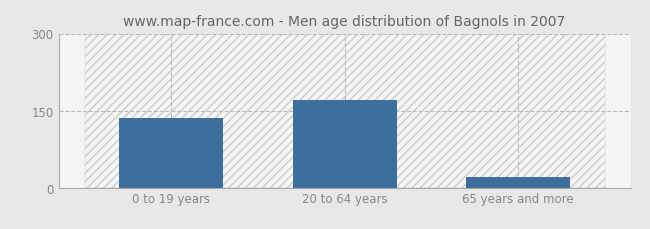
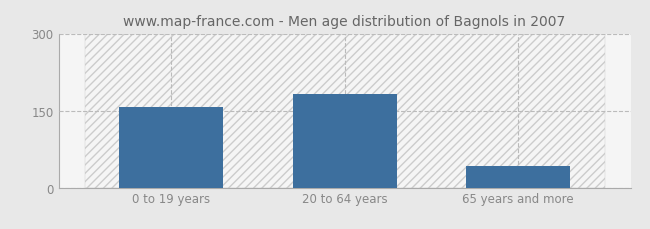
0 to 19 years: 135 -> 156
20 to 64 years: 170 -> 182
65 years and more: 20 -> 42
